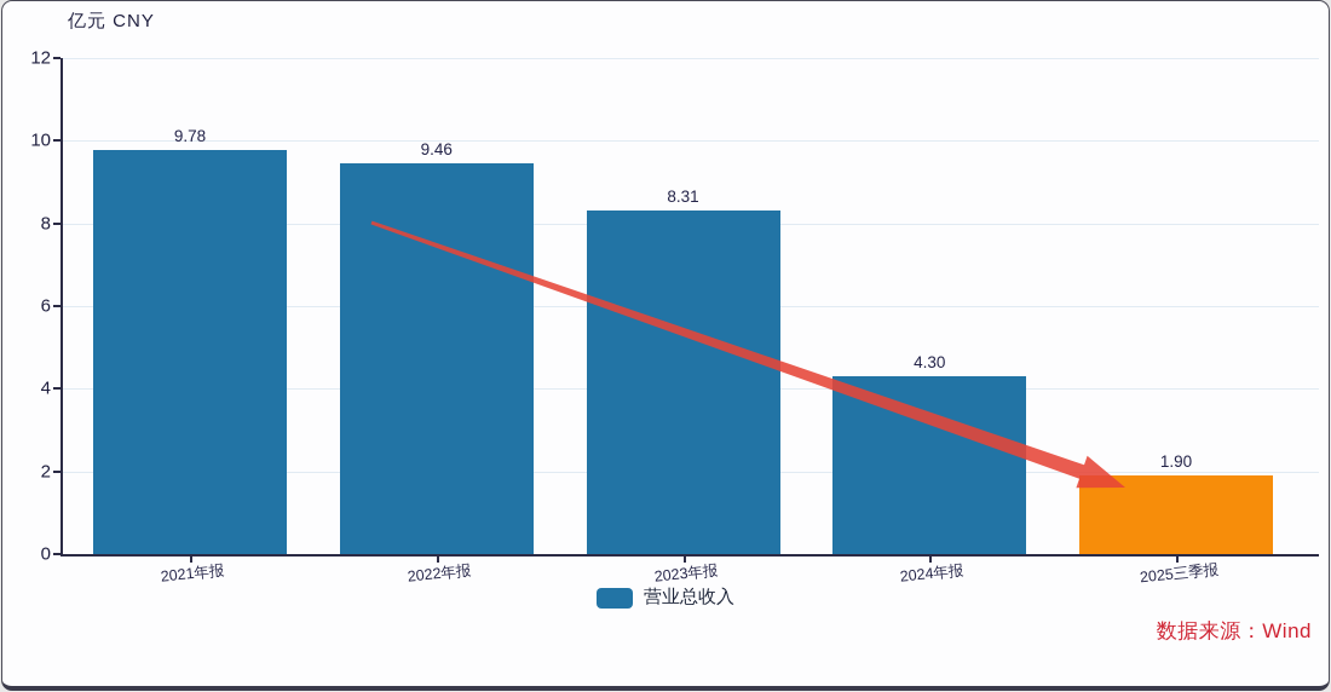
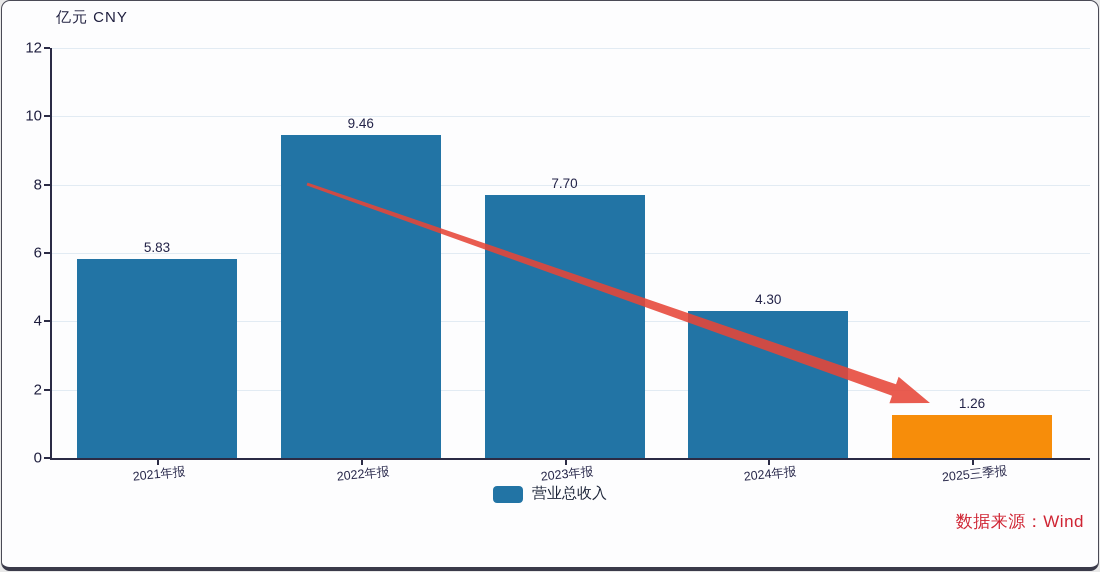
2021年报: 9.78 -> 5.83
2023年报: 8.31 -> 7.70
2025三季报: 1.90 -> 1.26
